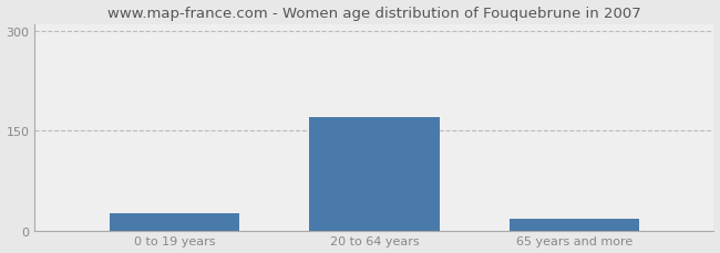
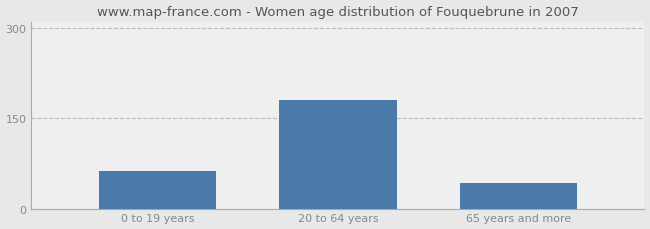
0 to 19 years: 25 -> 62
20 to 64 years: 170 -> 180
65 years and more: 17 -> 42
